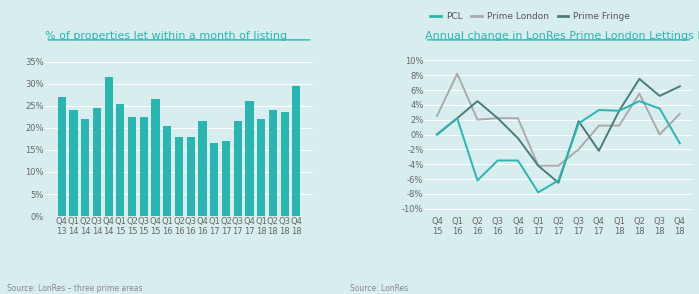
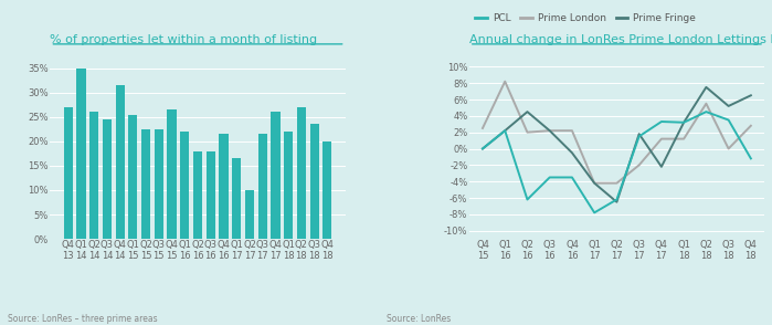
% of properties let within a month of listing/Q1 14: 24.0% -> 35.0%
% of properties let within a month of listing/Q2 14: 22.0% -> 26.0%
% of properties let within a month of listing/Q1 16: 20.5% -> 22.0%
% of properties let within a month of listing/Q2 17: 17.0% -> 10.0%
% of properties let within a month of listing/Q2 18: 24.0% -> 27.0%
% of properties let within a month of listing/Q4 18: 29.5% -> 20.0%
